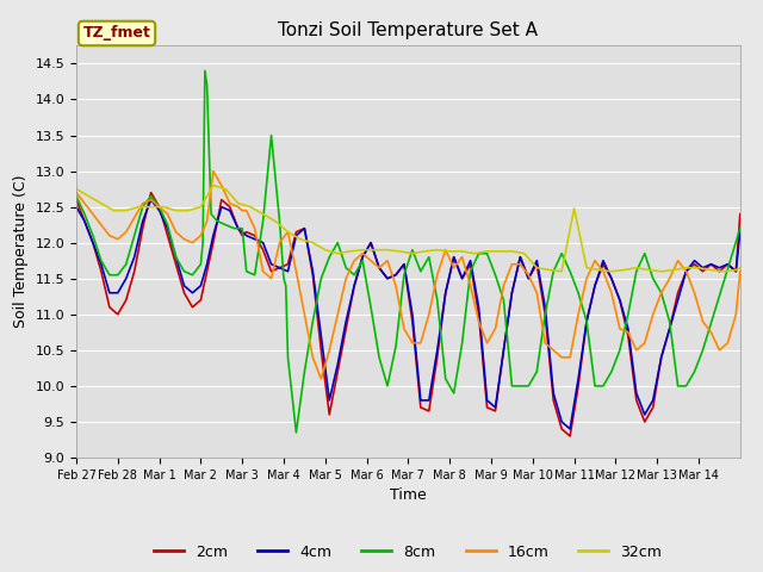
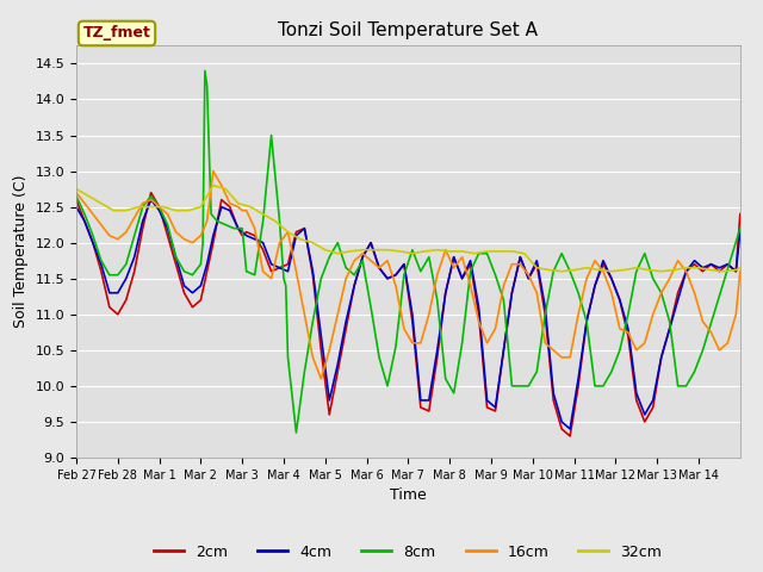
32cm/Mar 11: 12.48 -> 11.62
